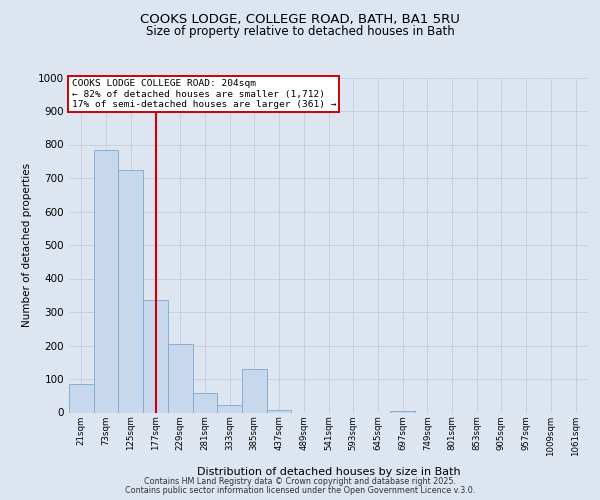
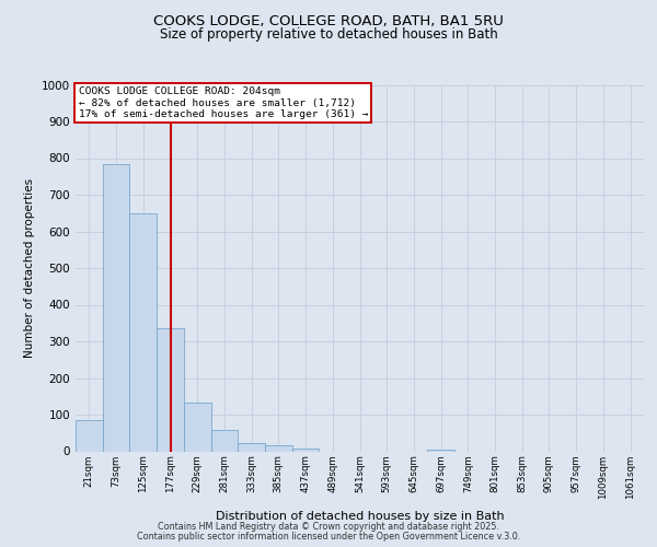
125sqm: 725 -> 648
229sqm: 205 -> 133
385sqm: 130 -> 15
